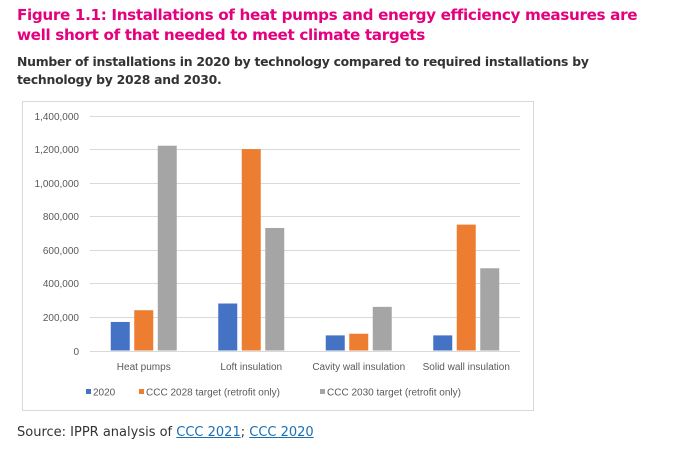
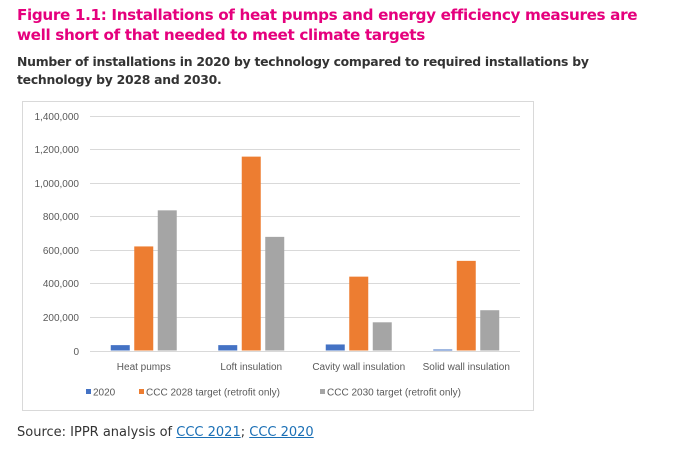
2020/Heat pumps: 170000 -> 30000
CCC 2028 target (retrofit only)/Heat pumps: 240000 -> 620000
CCC 2030 target (retrofit only)/Heat pumps: 1220000 -> 840000
2020/Loft insulation: 280000 -> 30000
CCC 2028 target (retrofit only)/Loft insulation: 1200000 -> 1160000
CCC 2030 target (retrofit only)/Loft insulation: 730000 -> 680000
2020/Cavity wall insulation: 90000 -> 40000
CCC 2028 target (retrofit only)/Cavity wall insulation: 100000 -> 440000
CCC 2030 target (retrofit only)/Cavity wall insulation: 260000 -> 170000
2020/Solid wall insulation: 90000 -> 10000
CCC 2028 target (retrofit only)/Solid wall insulation: 750000 -> 530000
CCC 2030 target (retrofit only)/Solid wall insulation: 490000 -> 240000
